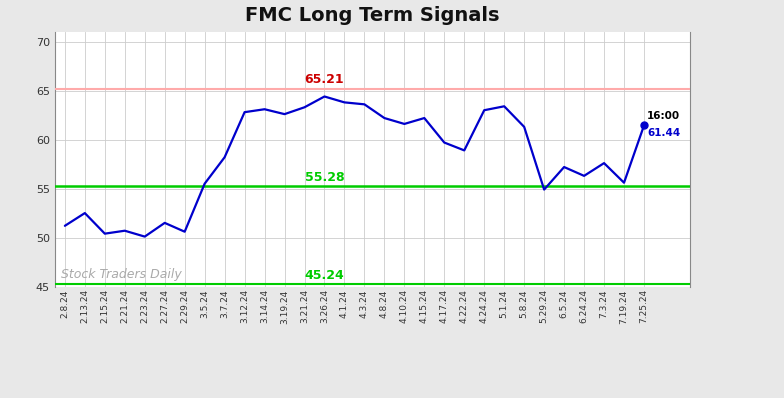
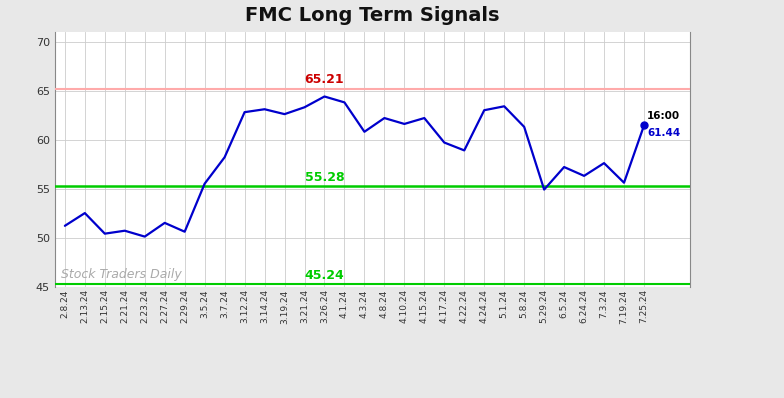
4.3.24: 63.6 -> 60.8
